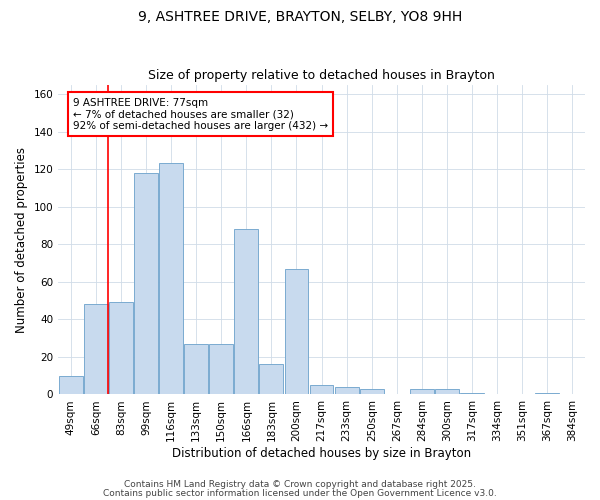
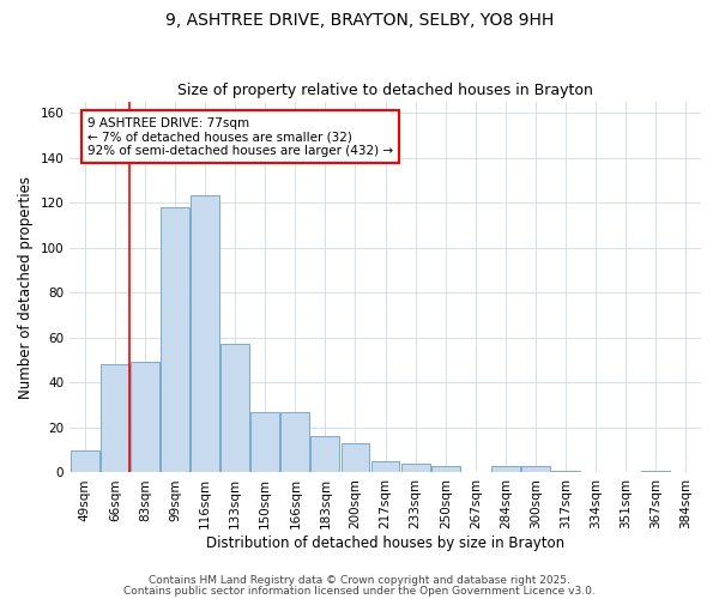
133sqm: 27 -> 57
166sqm: 88 -> 27
200sqm: 67 -> 13
